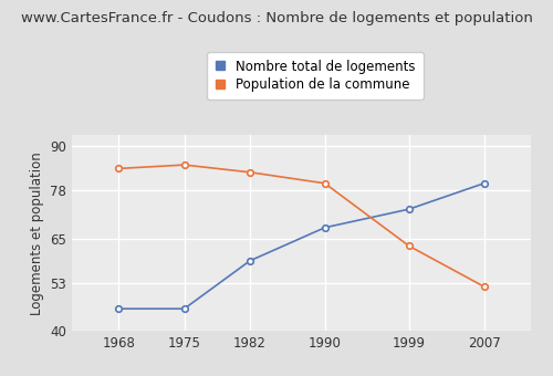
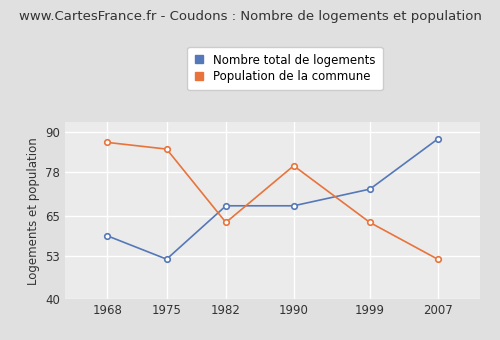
Nombre total de logements/1968: 46 -> 59
Population de la commune/1968: 84 -> 87
Nombre total de logements/1975: 46 -> 52
Nombre total de logements/1982: 59 -> 68
Population de la commune/1982: 83 -> 63
Nombre total de logements/2007: 80 -> 88
